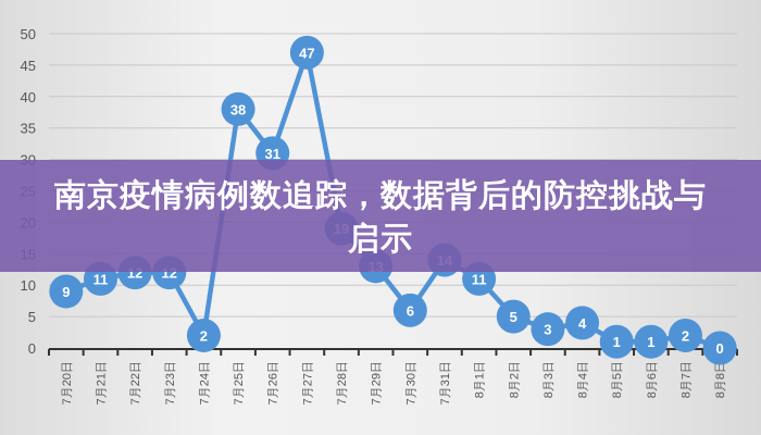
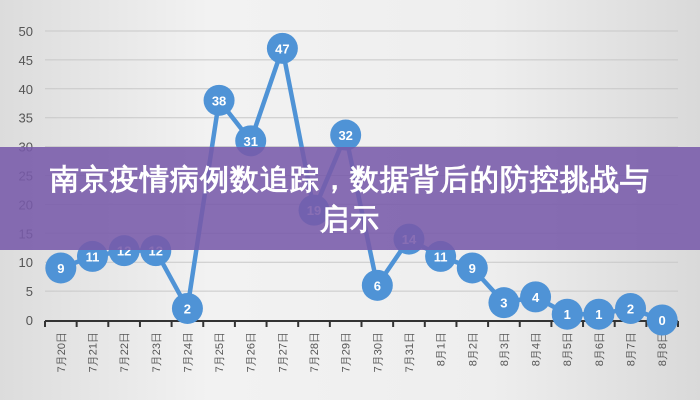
7月29日: 13 -> 32
8月2日: 5 -> 9
